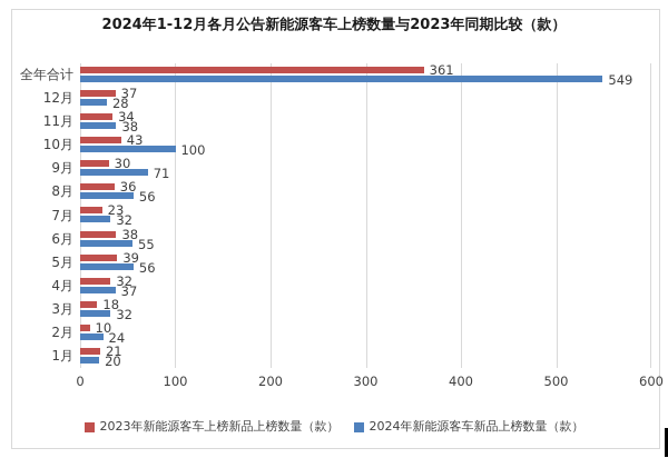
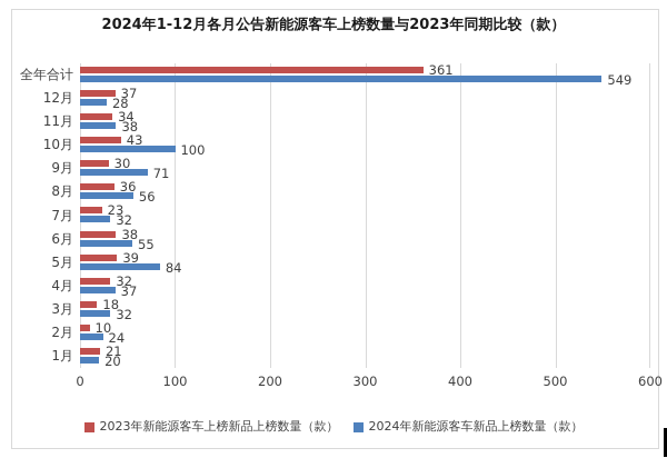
2024年新能源客车新品上榜数量（款）/5月: 56 -> 84
